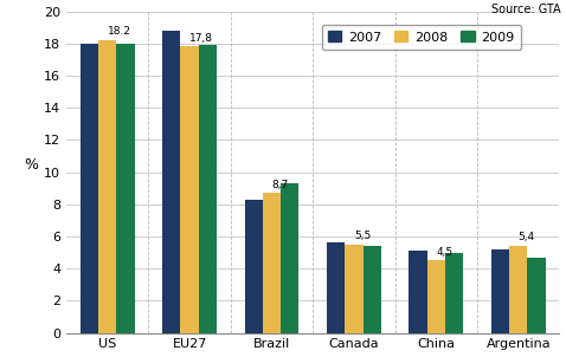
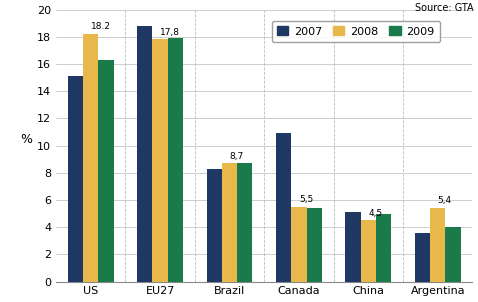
2007/US: 18.0 -> 15.1
2009/US: 18.0 -> 16.3
2009/Brazil: 9.3 -> 8.7
2007/Canada: 5.6 -> 10.9
2007/Argentina: 5.2 -> 3.6
2009/Argentina: 4.7 -> 4.0
